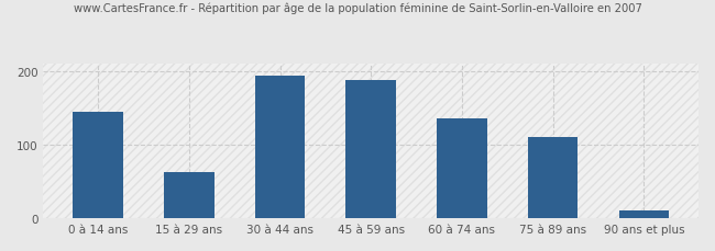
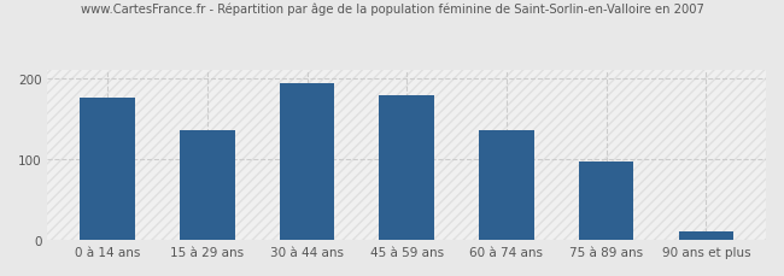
0 à 14 ans: 144 -> 175
15 à 29 ans: 62 -> 135
45 à 59 ans: 188 -> 178
75 à 89 ans: 110 -> 97
